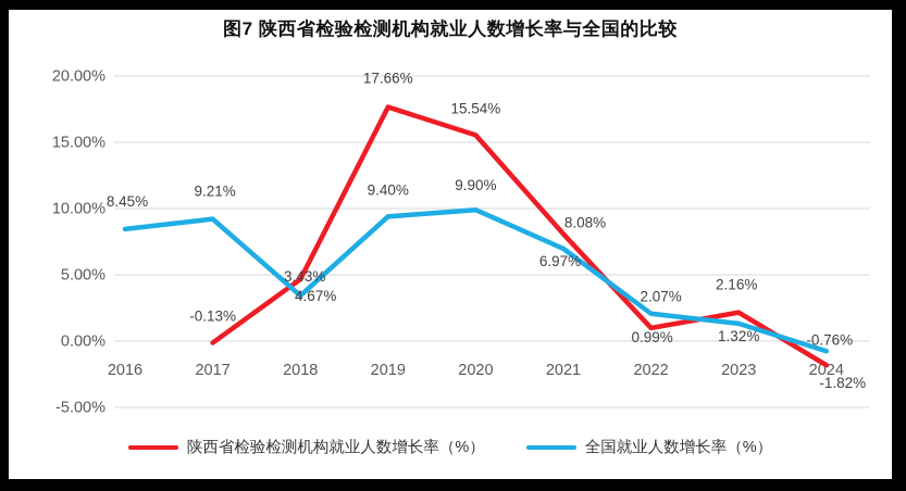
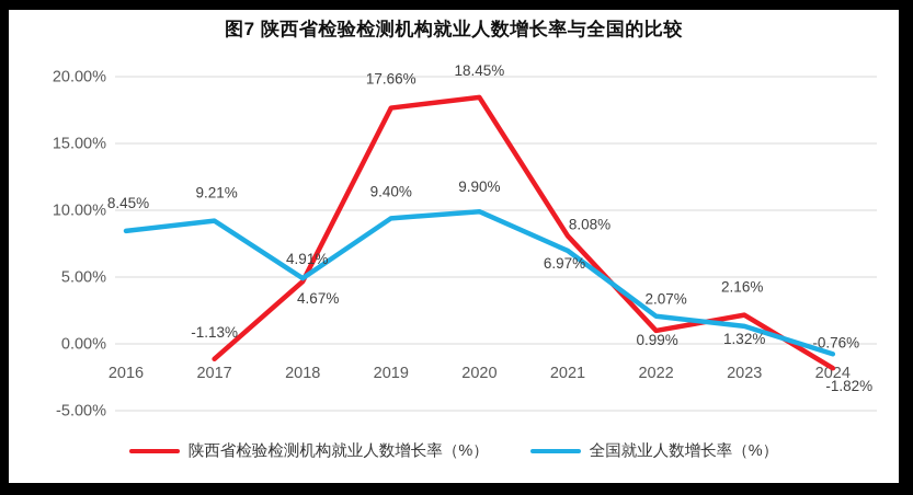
陕西省检验检测机构就业人数增长率（%）/2017: -0.13% -> -1.13%
全国就业人数增长率（%）/2018: 3.43% -> 4.91%
陕西省检验检测机构就业人数增长率（%）/2020: 15.54% -> 18.45%
